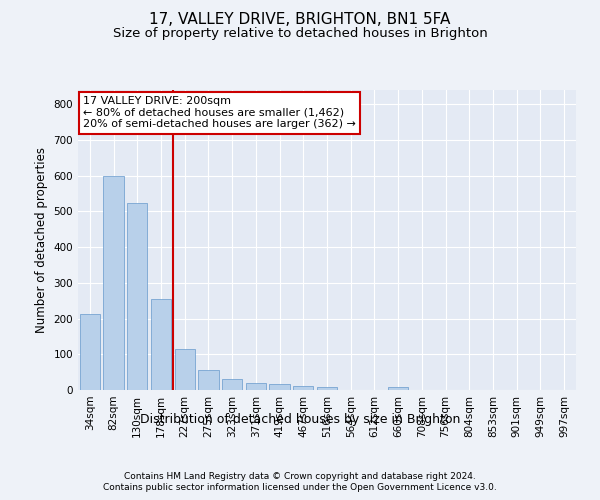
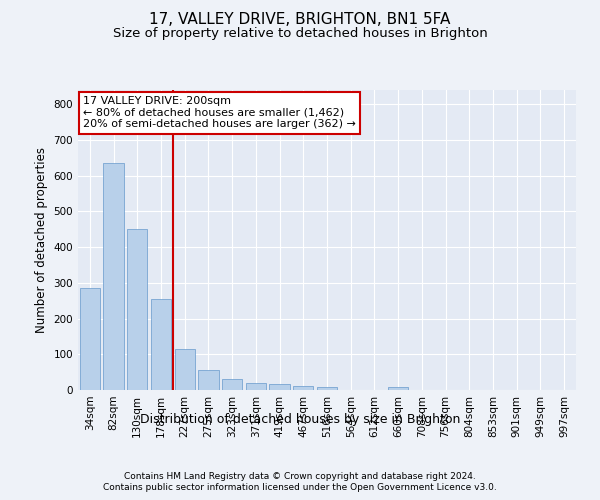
34sqm: 213 -> 285
82sqm: 600 -> 635
130sqm: 525 -> 450
